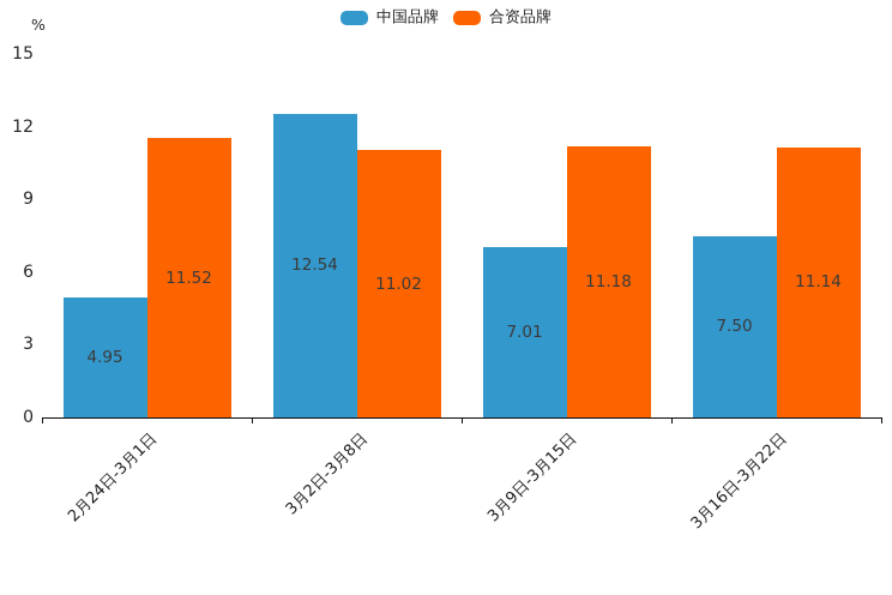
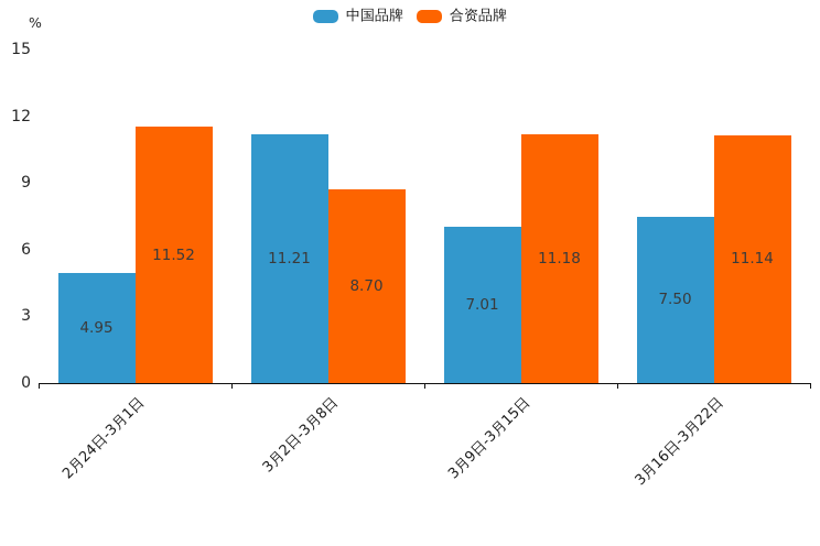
中国品牌/3月2日-3月8日: 12.54 -> 11.21
合资品牌/3月2日-3月8日: 11.02 -> 8.70
